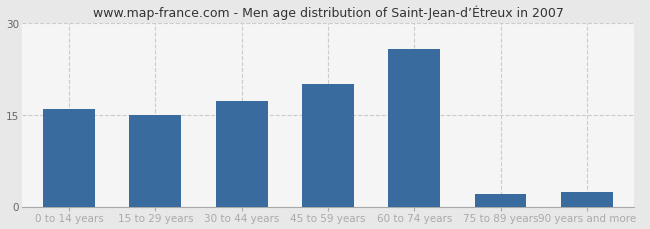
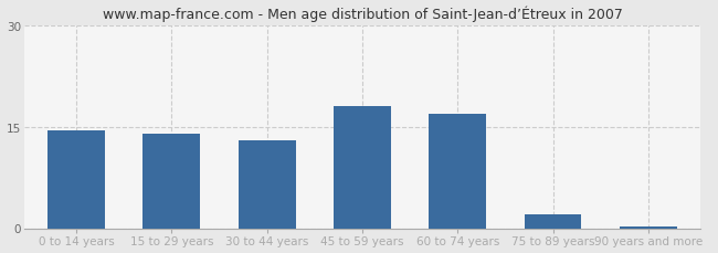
0 to 14 years: 16.0 -> 14.5
15 to 29 years: 15.0 -> 14.0
30 to 44 years: 17.2 -> 13.0
45 to 59 years: 20.0 -> 18.0
60 to 74 years: 25.8 -> 17.0
90 years and more: 2.4 -> 0.2
